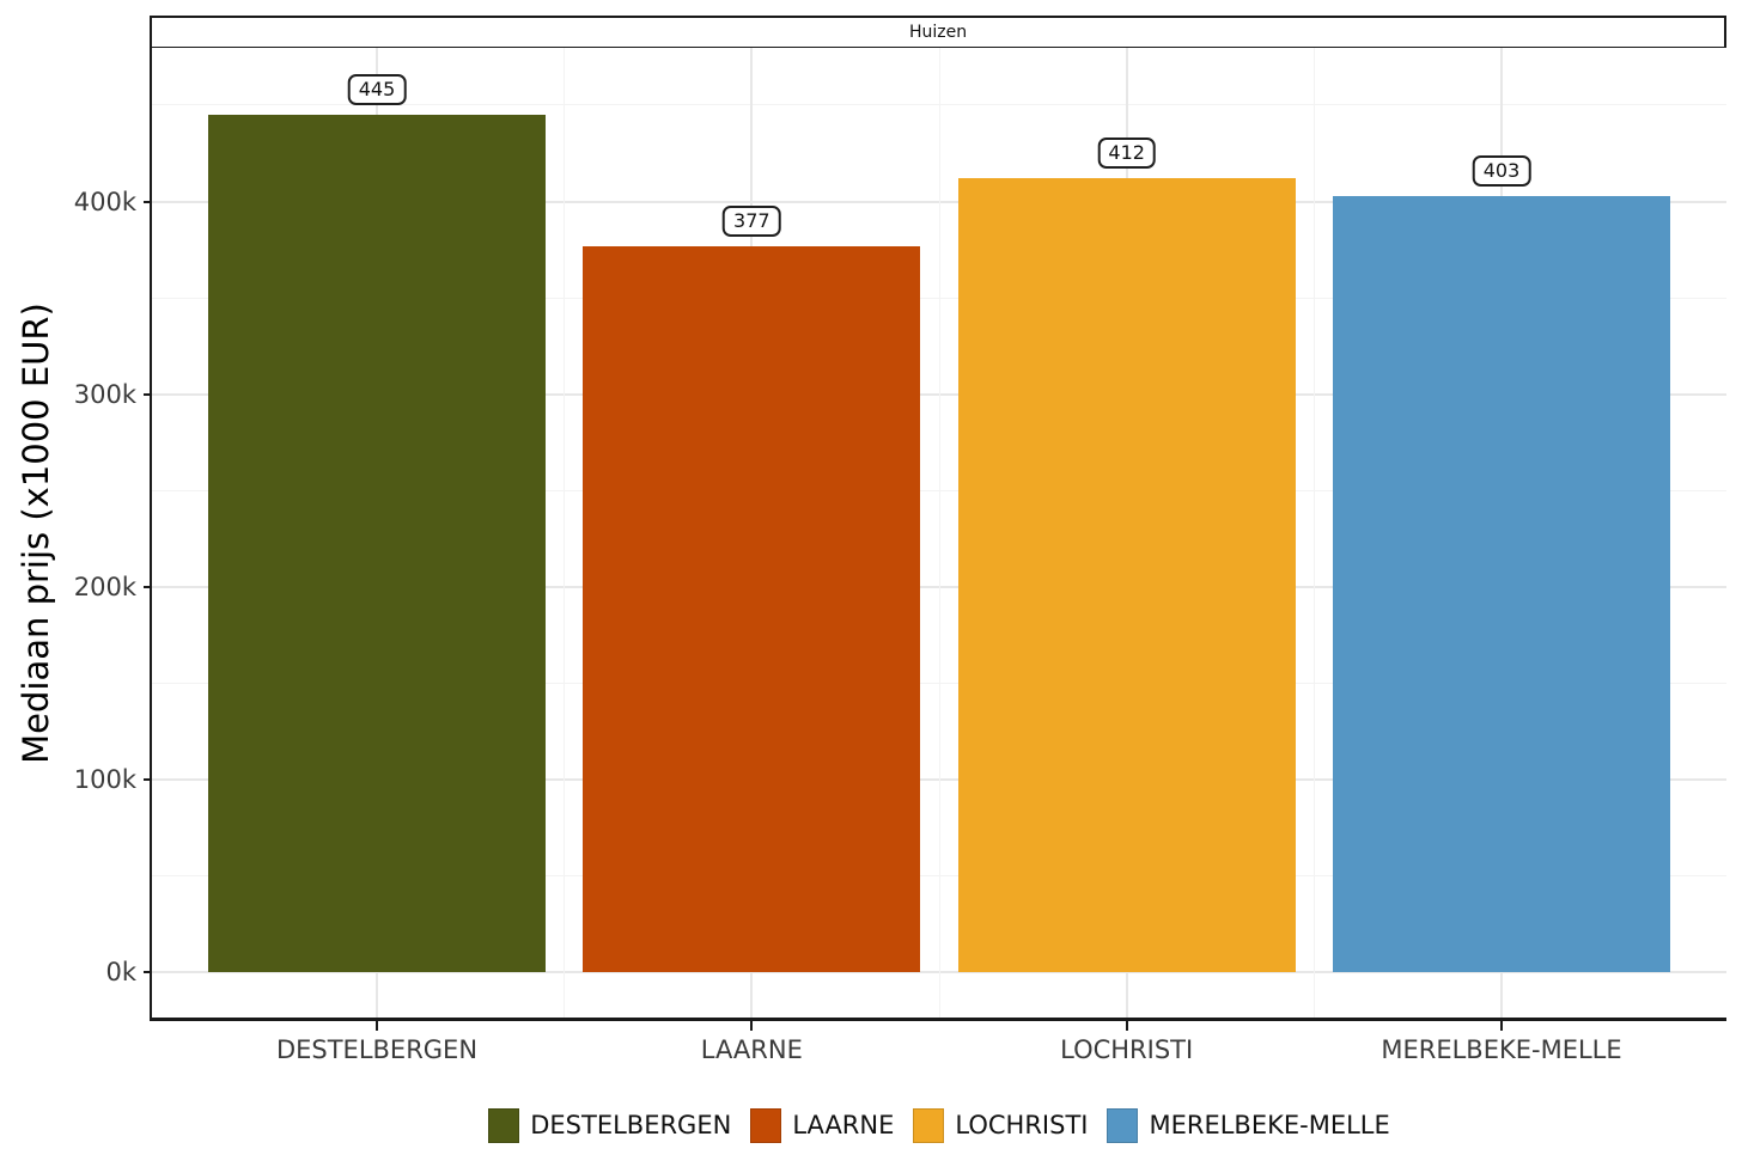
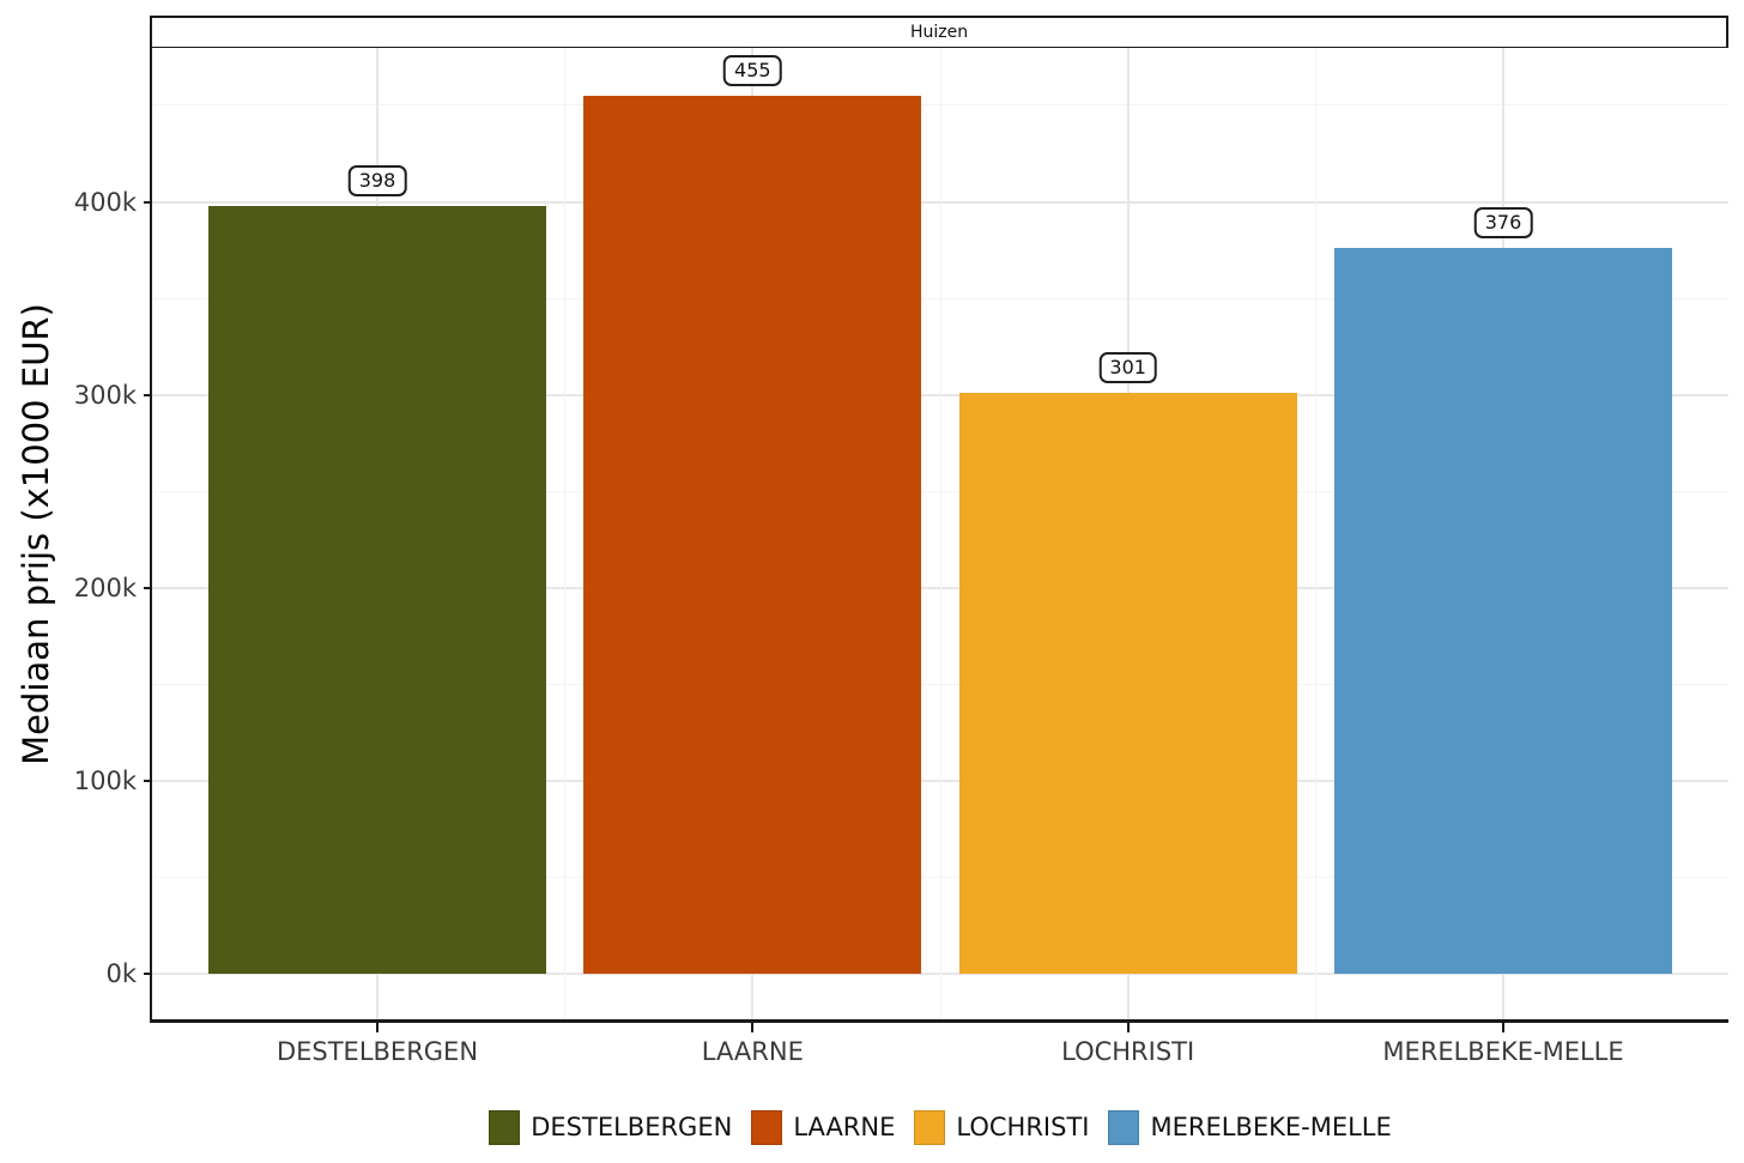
DESTELBERGEN: 445 -> 398
LAARNE: 377 -> 455
LOCHRISTI: 412 -> 301
MERELBEKE-MELLE: 403 -> 376
